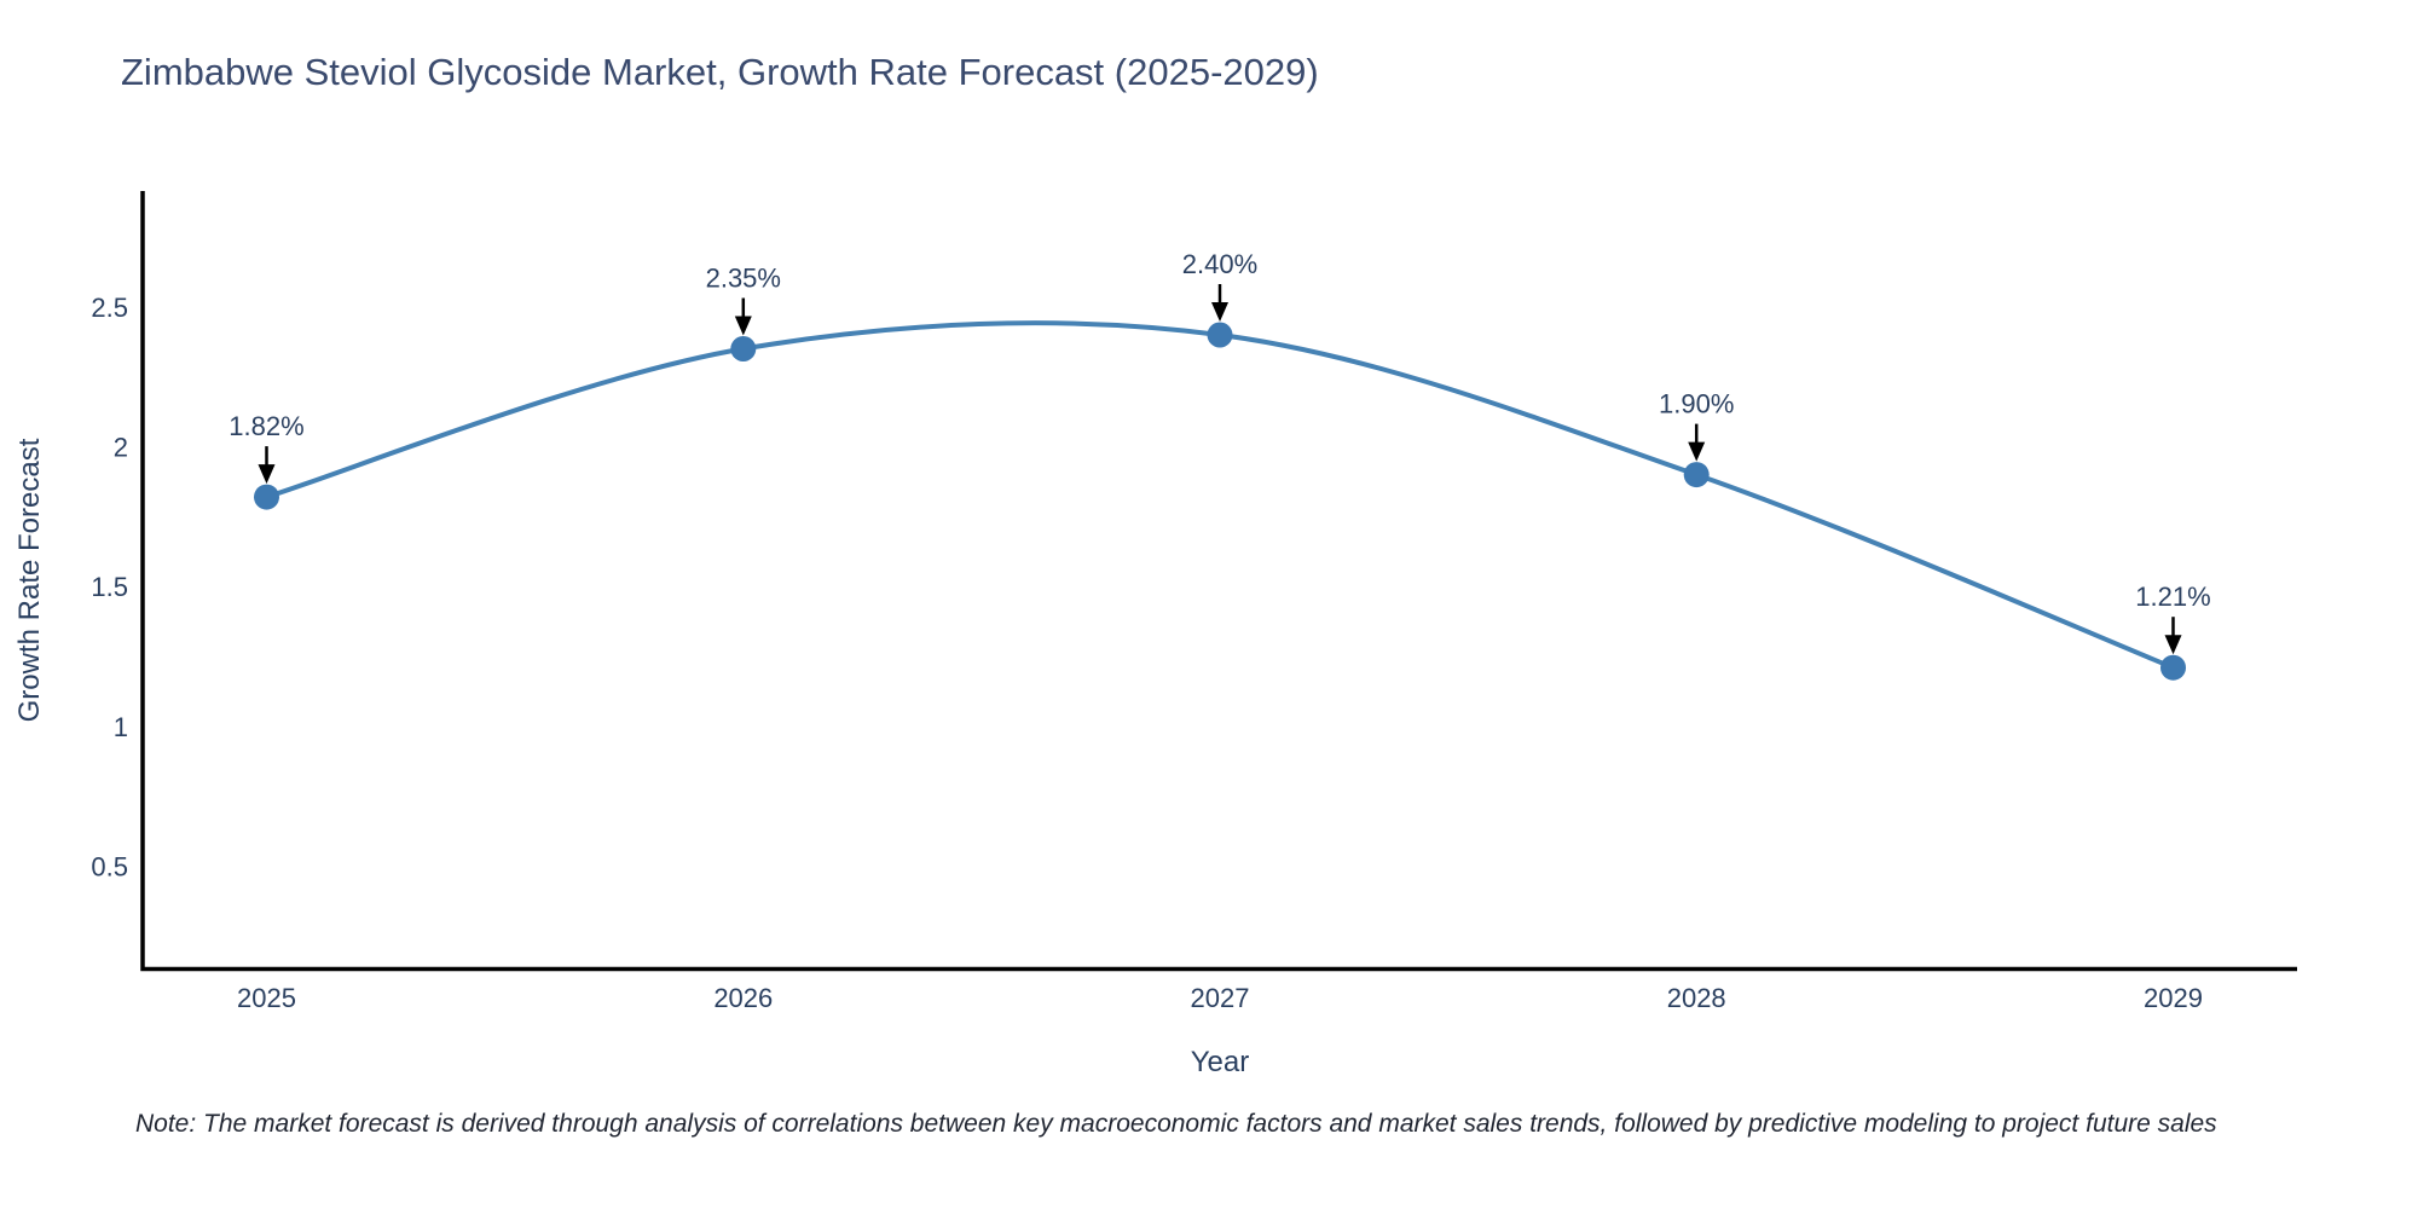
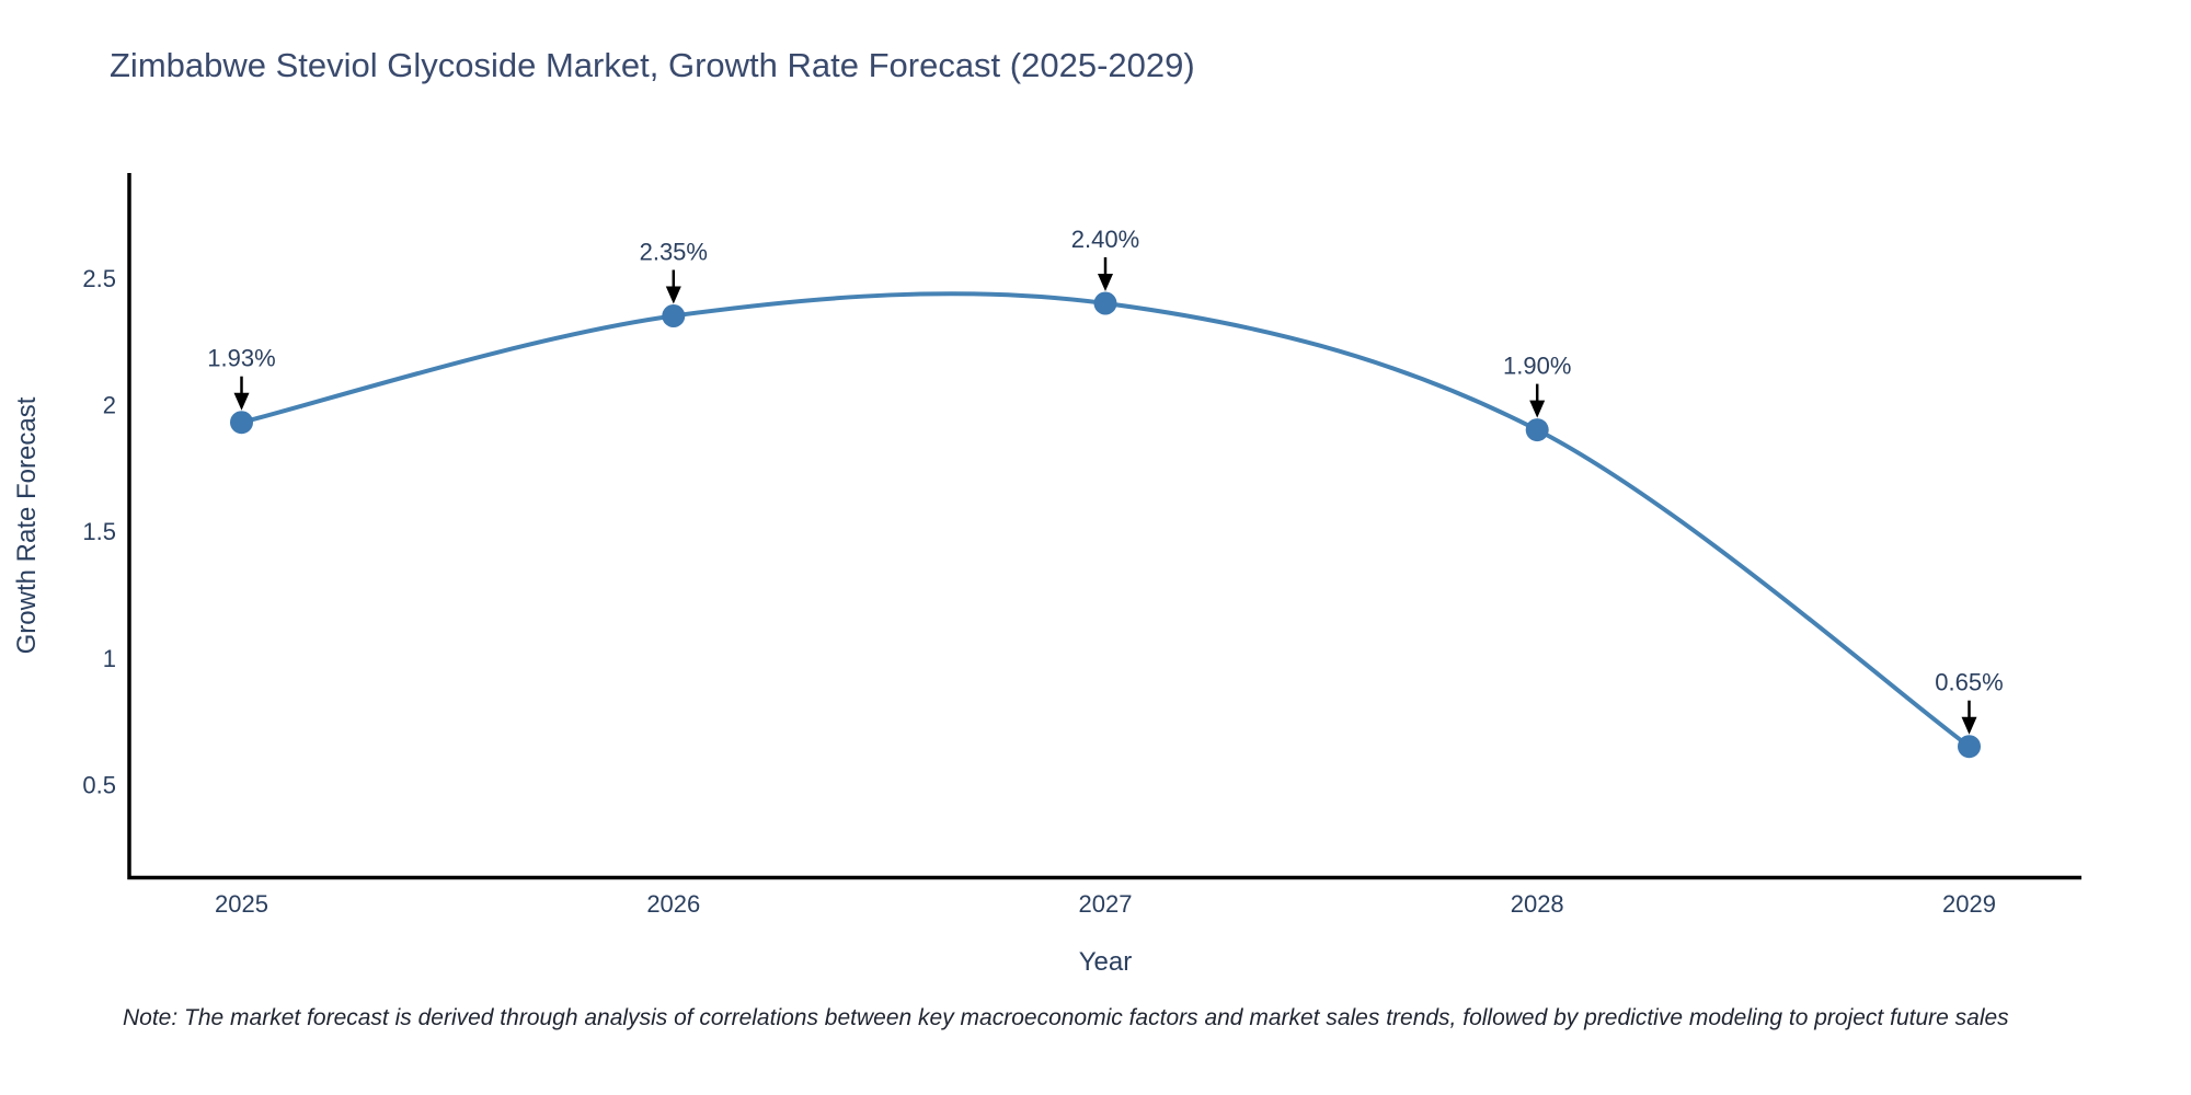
2025: 1.82% -> 1.93%
2029: 1.21% -> 0.65%
